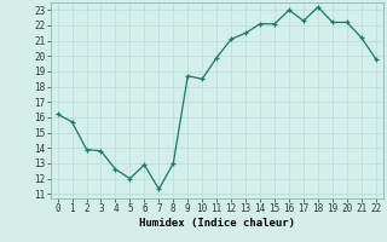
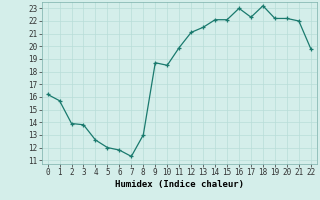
6: 12.9 -> 11.8
21: 21.2 -> 22.0
